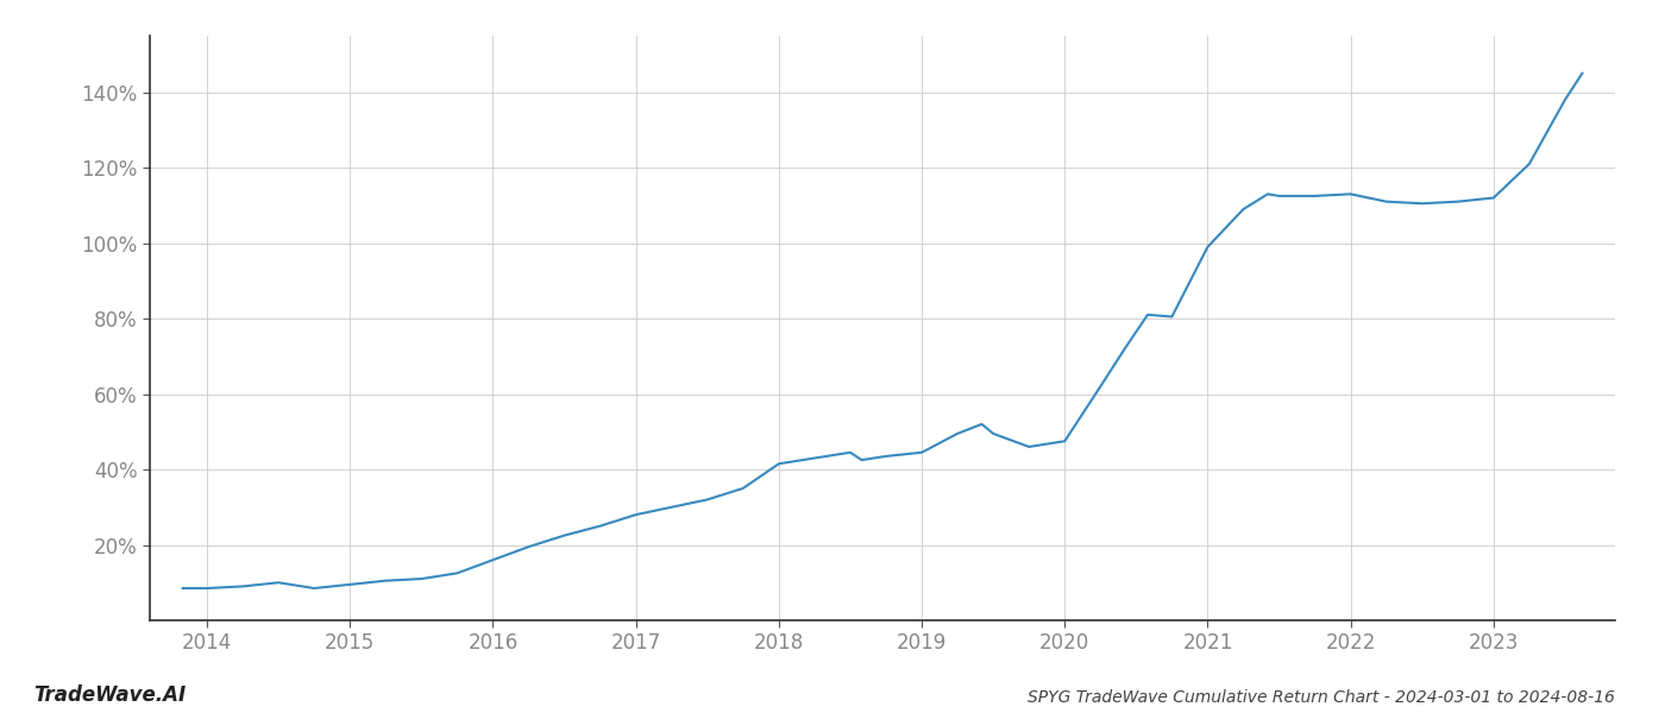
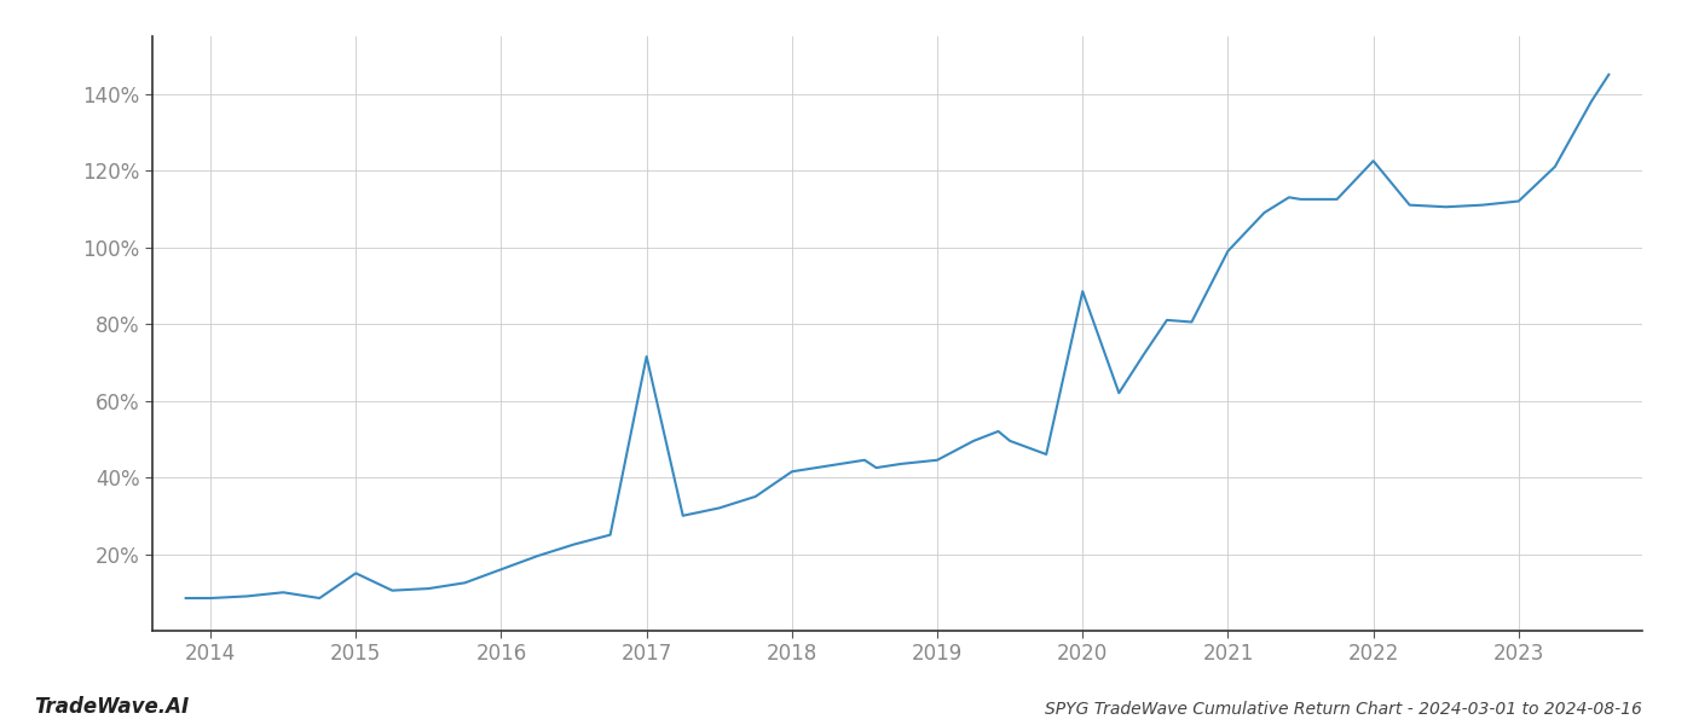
2015: 9.5% -> 15.0%
2017: 28.0% -> 71.5%
2020: 47.5% -> 88.5%
2022: 113.0% -> 122.5%
